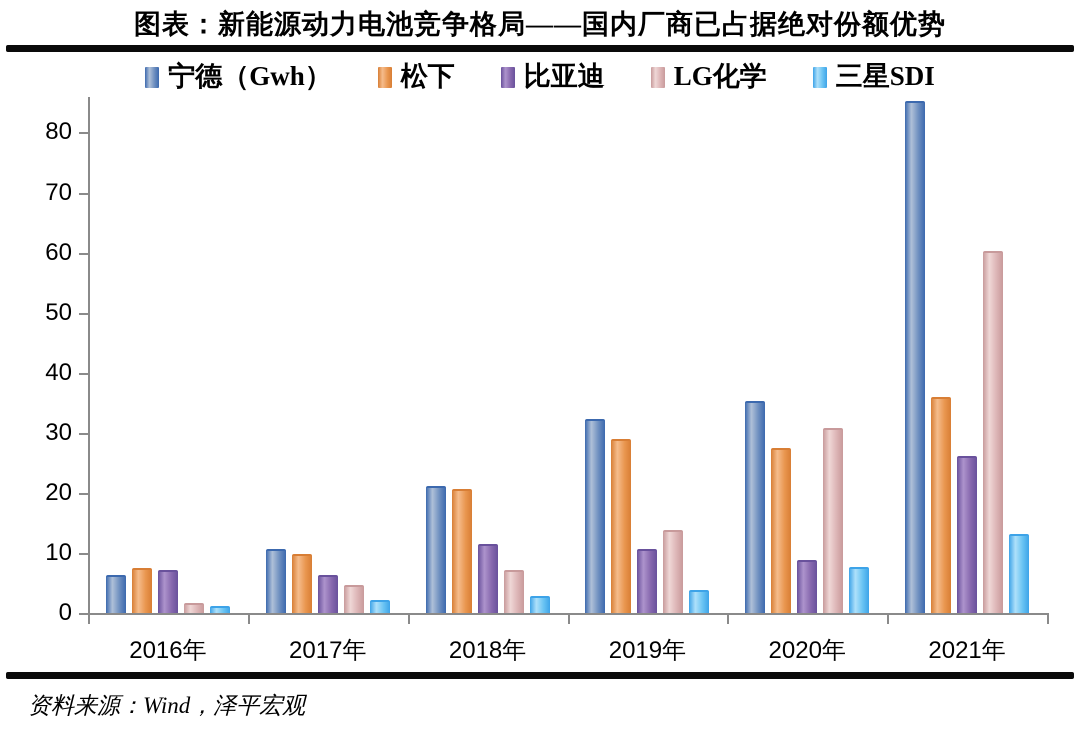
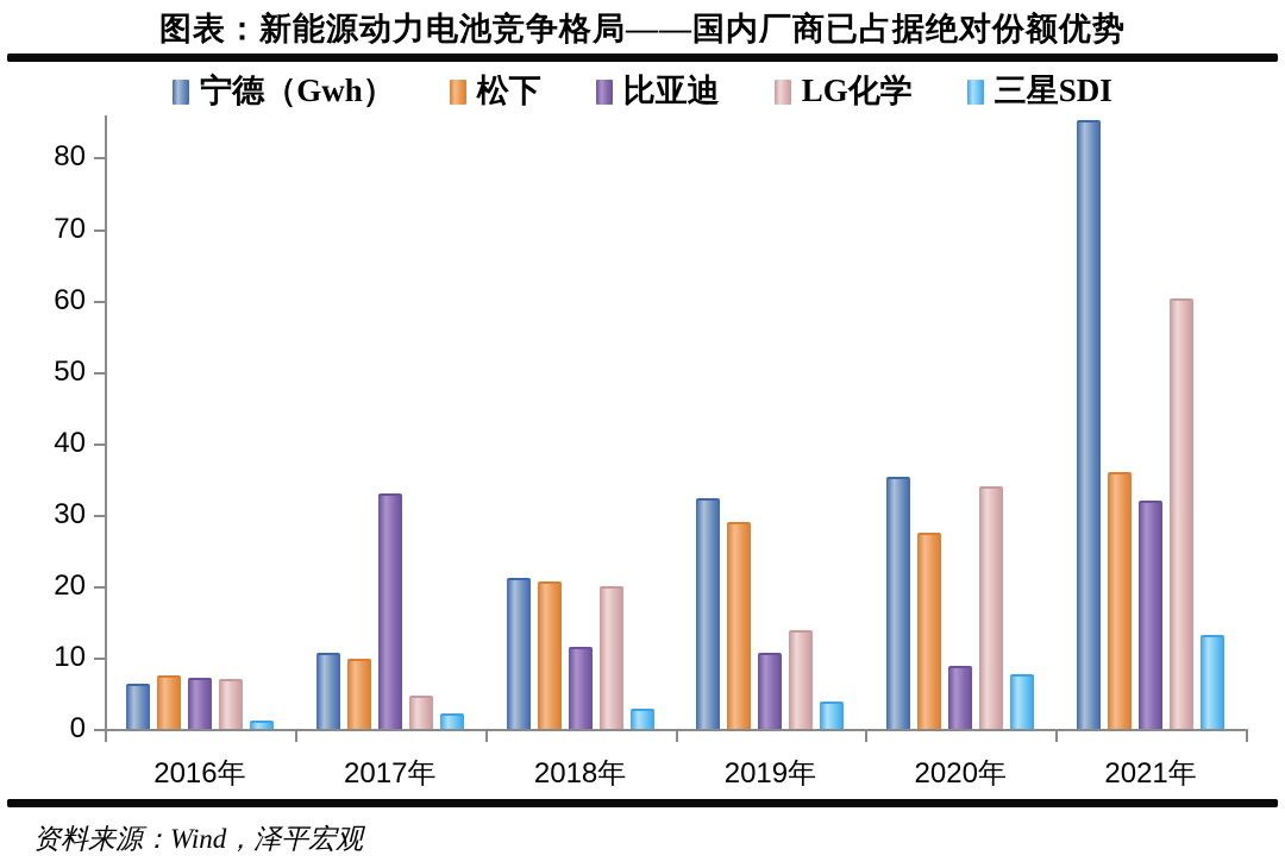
LG化学/2016年: 2 -> 7
比亚迪/2017年: 6 -> 33
LG化学/2018年: 7 -> 20
LG化学/2020年: 31 -> 34
比亚迪/2021年: 26 -> 32
